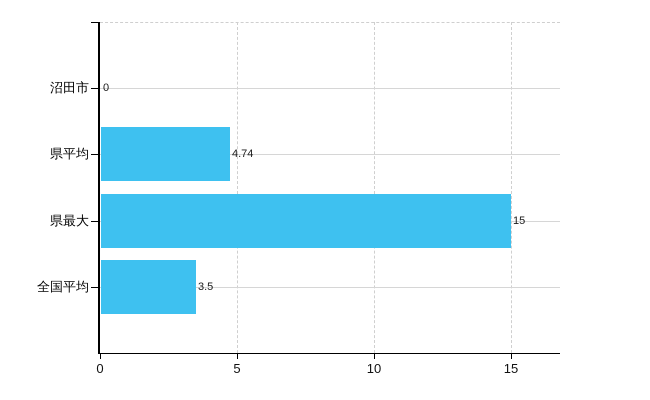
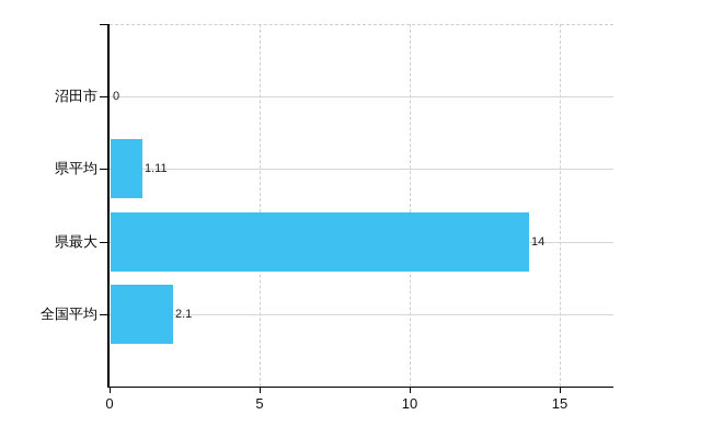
県平均: 4.74 -> 1.11
県最大: 15 -> 14
全国平均: 3.5 -> 2.1
